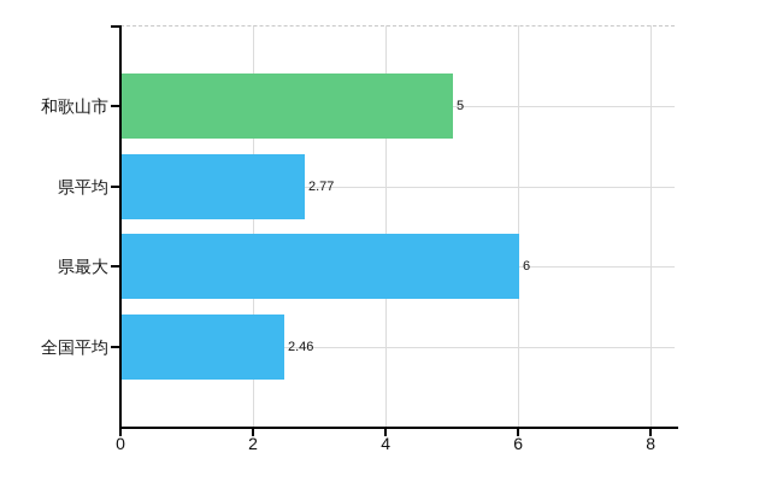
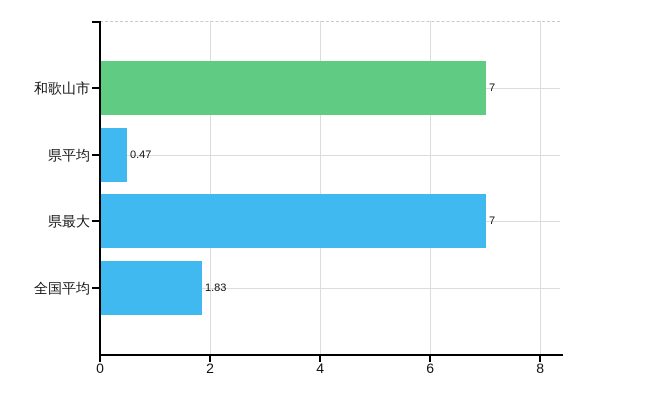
和歌山市: 5 -> 7
県平均: 2.77 -> 0.47
県最大: 6 -> 7
全国平均: 2.46 -> 1.83
